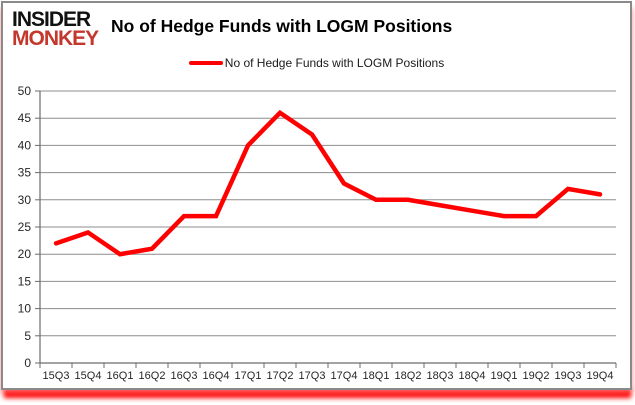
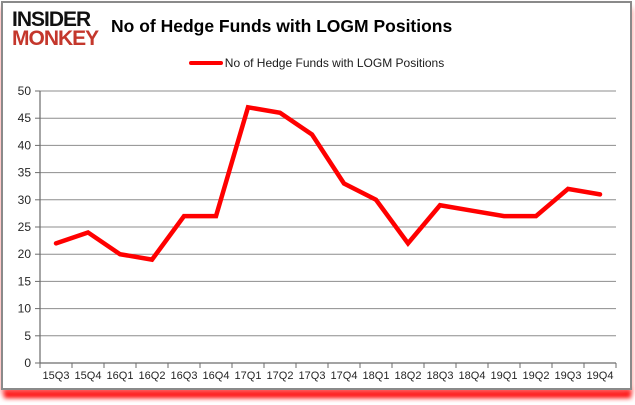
16Q2: 21 -> 19
17Q1: 40 -> 47
18Q2: 30 -> 22
